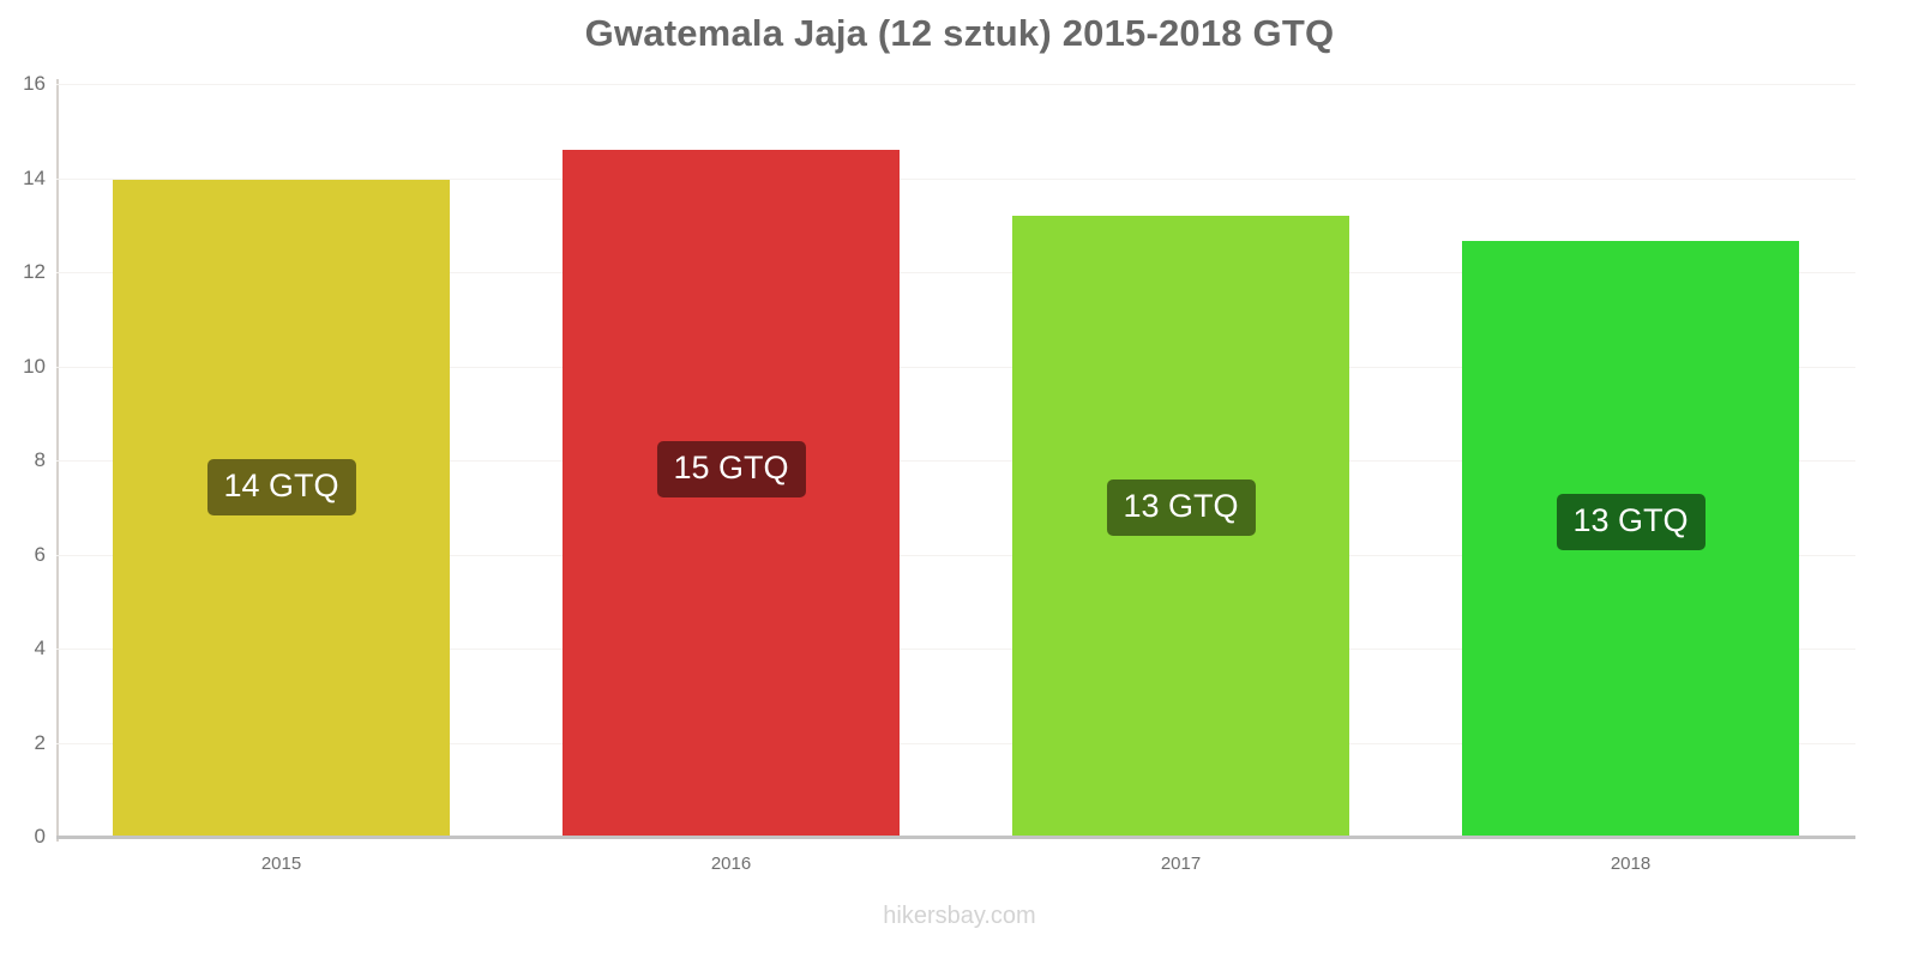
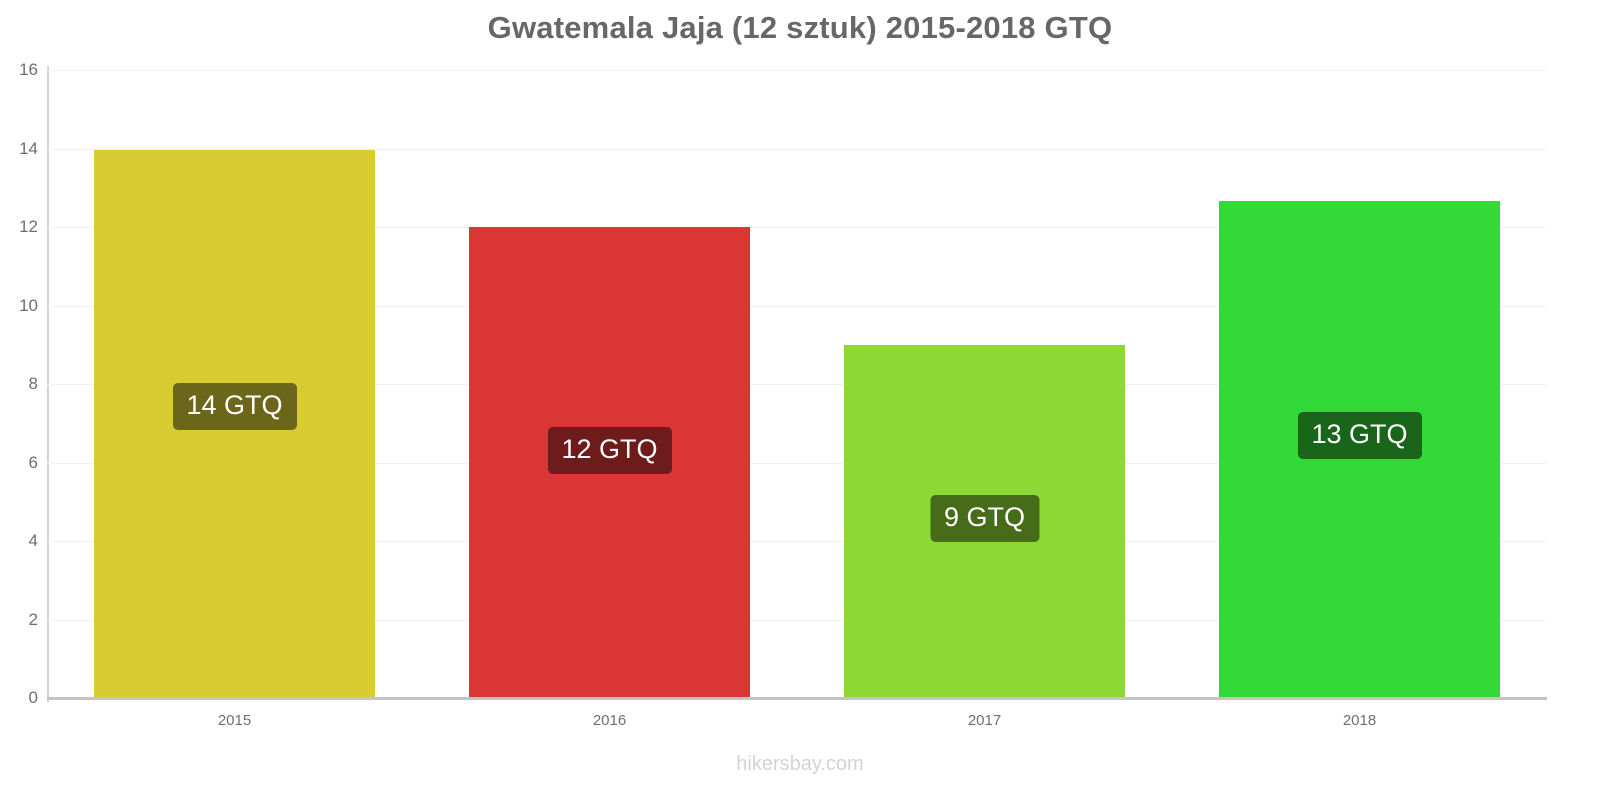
2016: 15 -> 12
2017: 13 -> 9
